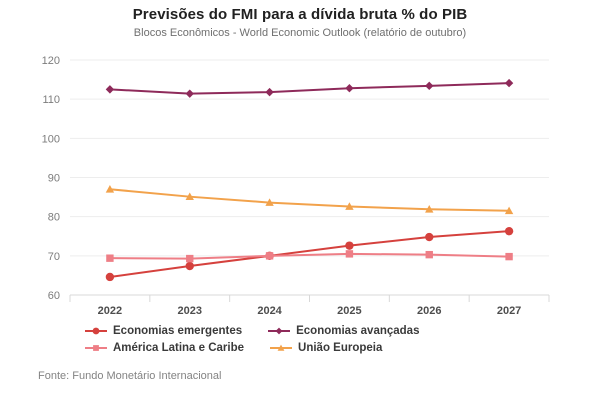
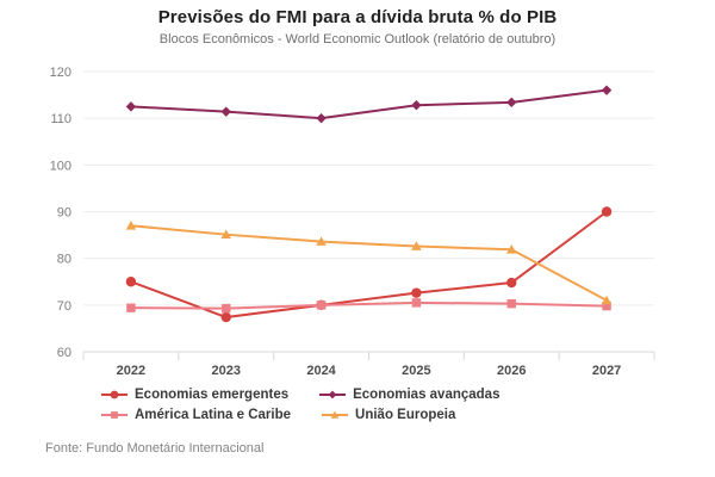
Economias emergentes/2022: 65 -> 75
Economias avançadas/2024: 112 -> 110
Economias emergentes/2027: 76 -> 90
Economias avançadas/2027: 114 -> 116
União Europeia/2027: 82 -> 71
